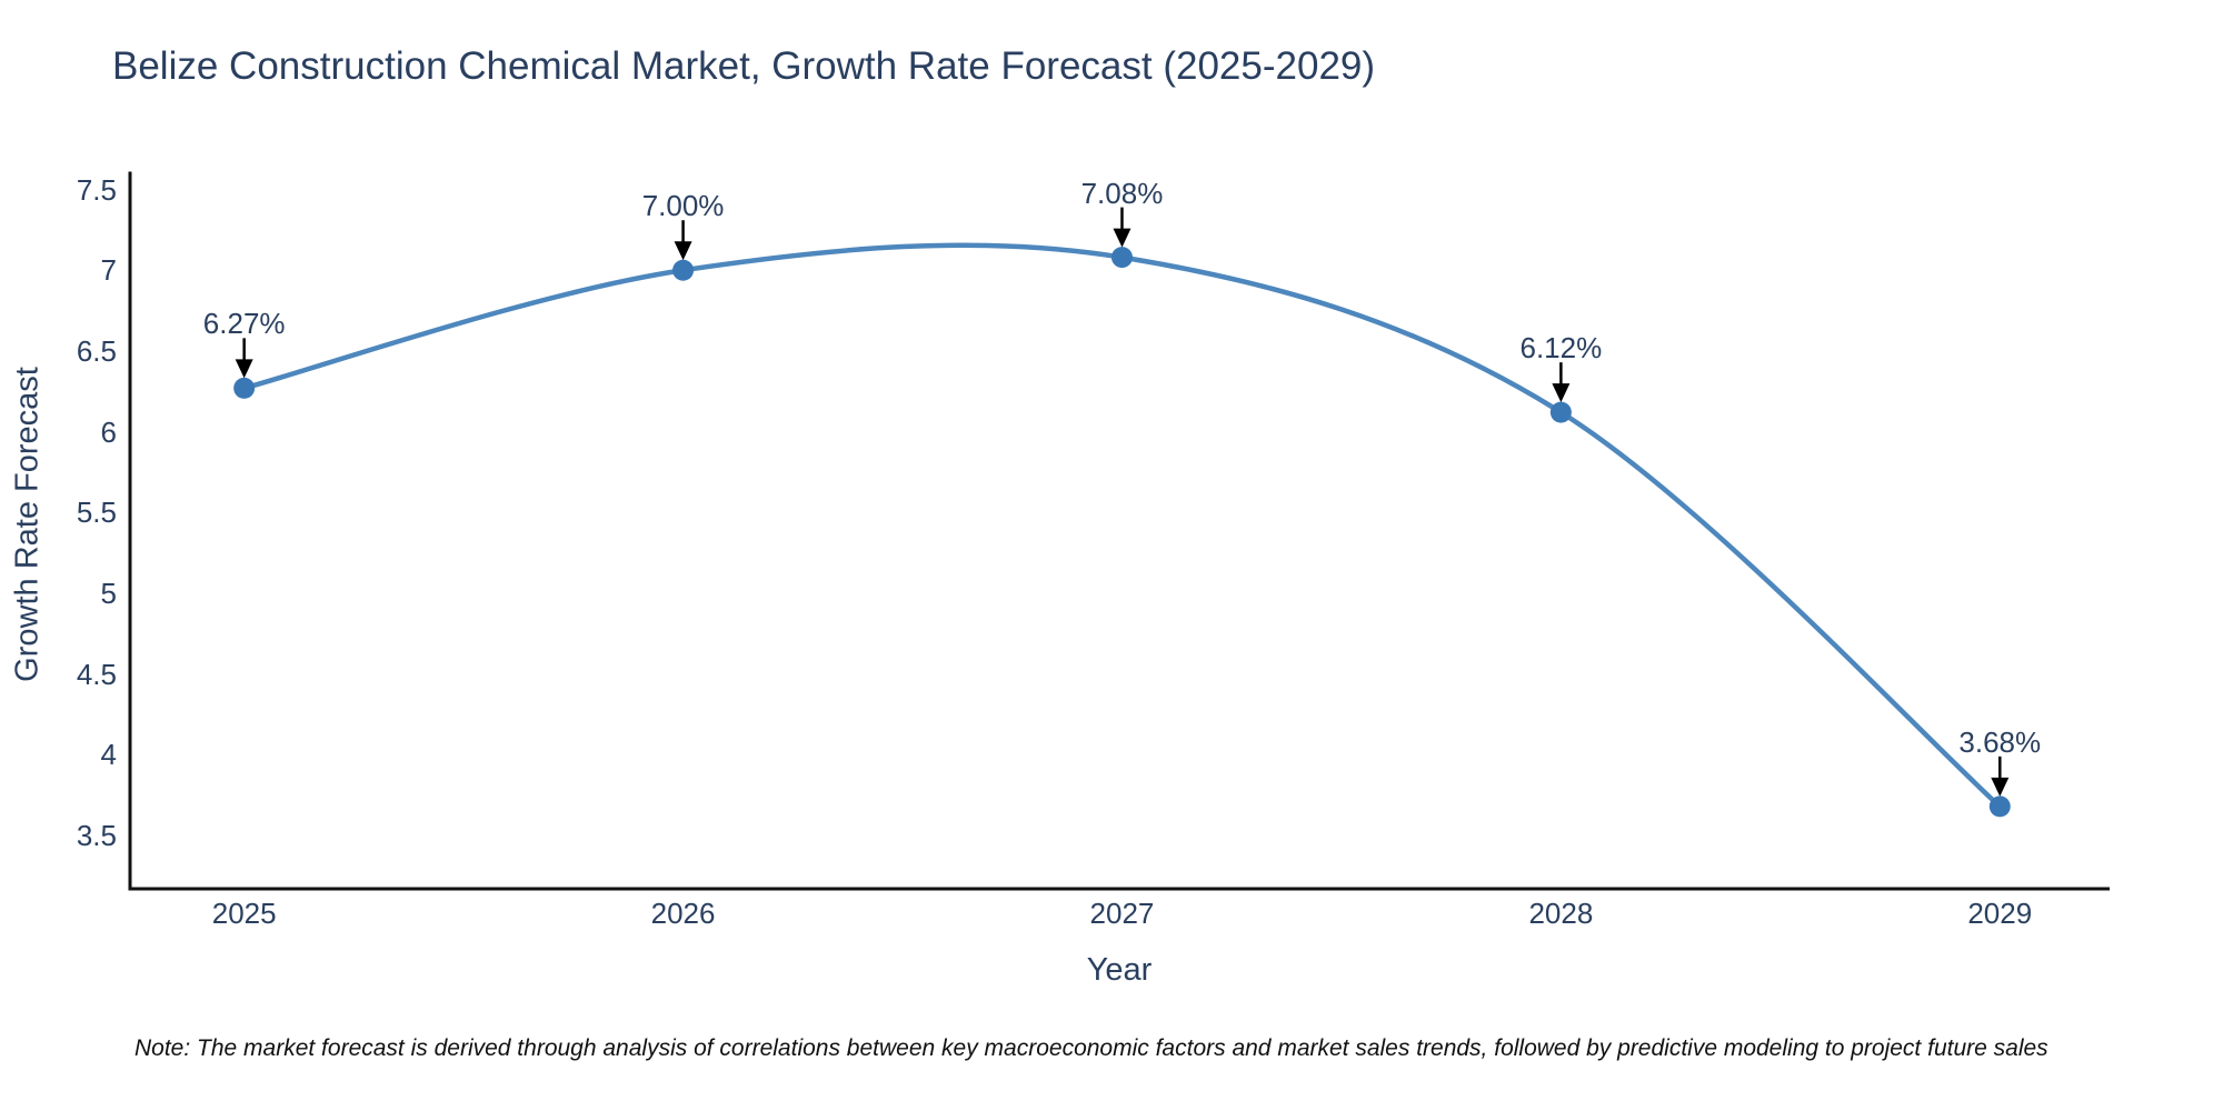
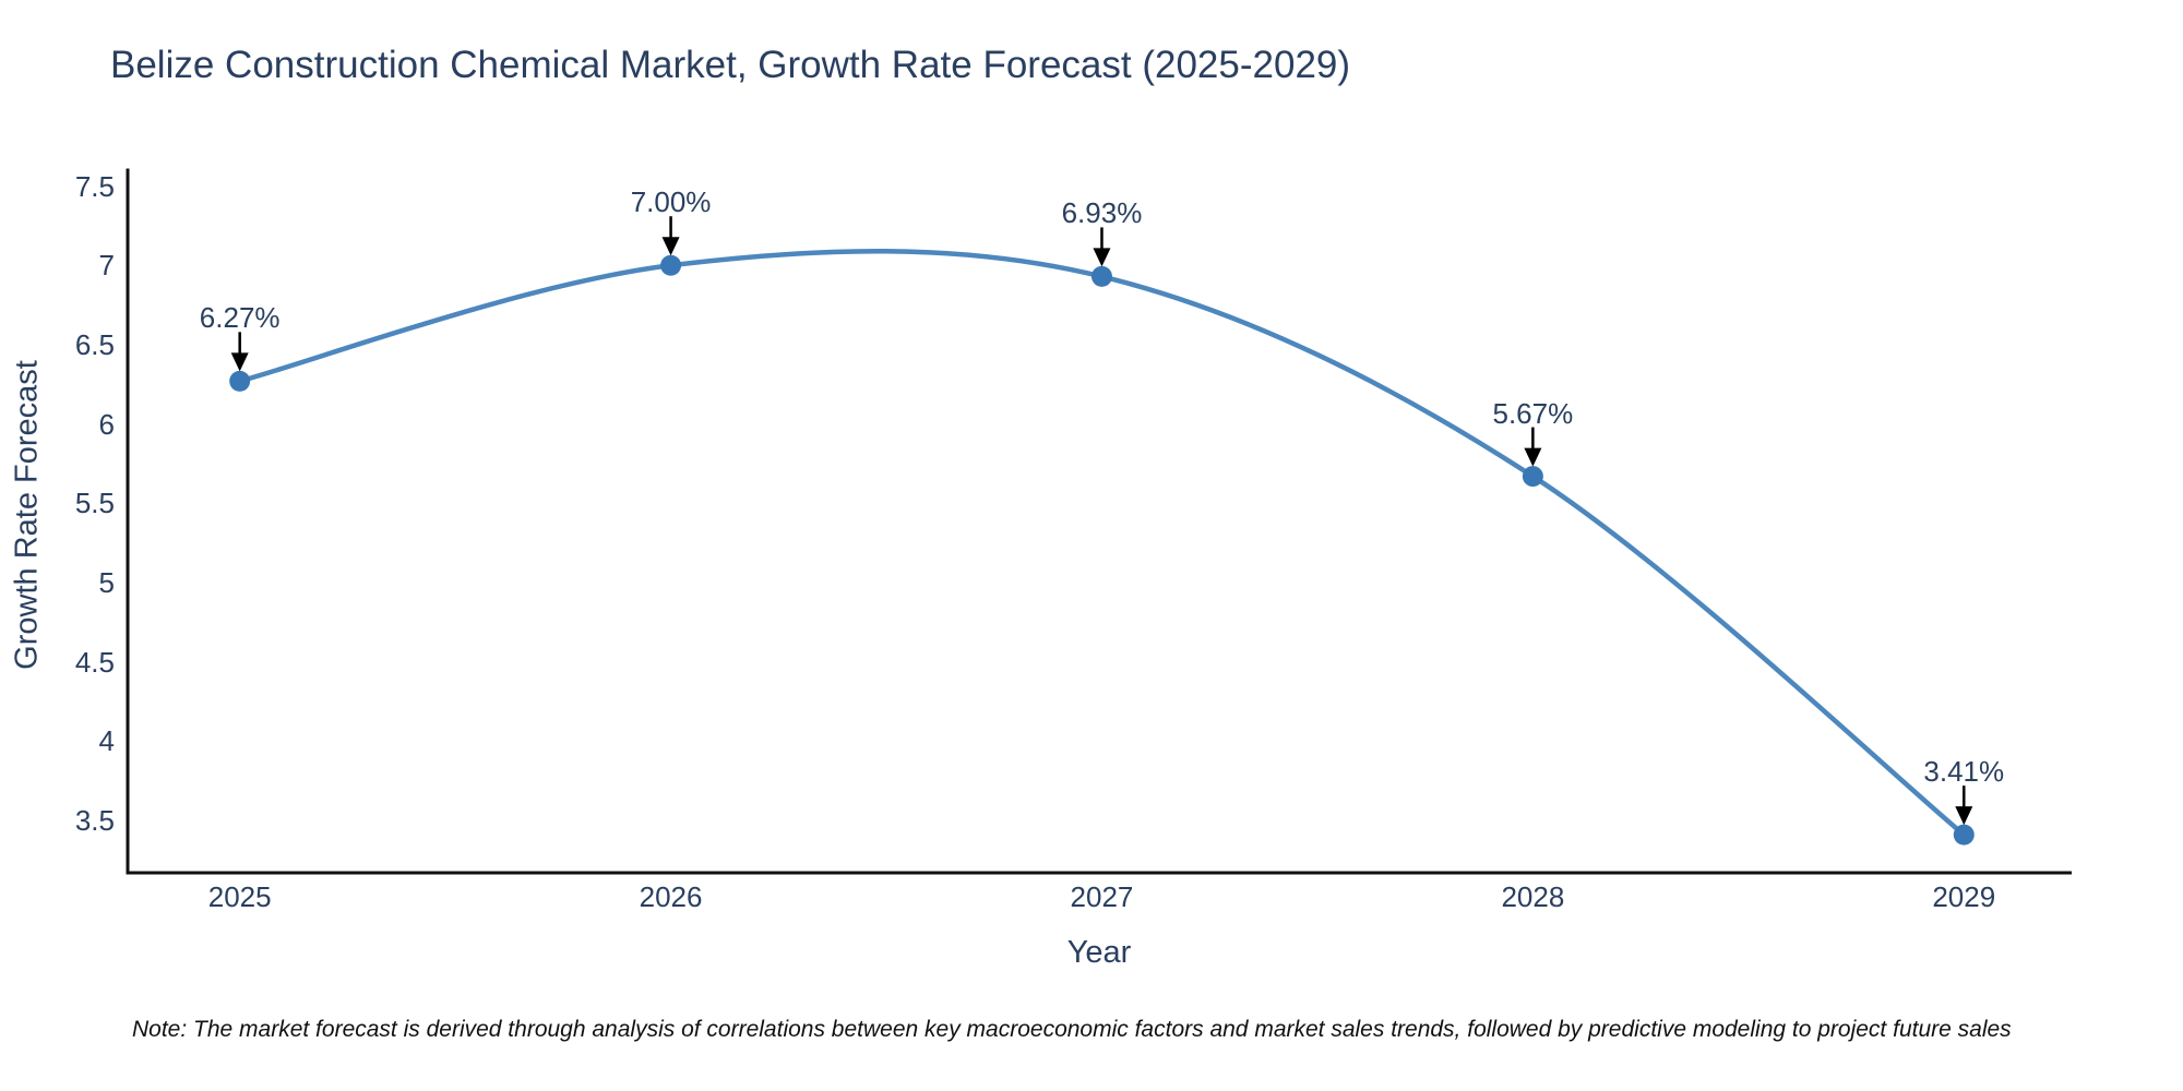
2027: 7.08% -> 6.93%
2028: 6.12% -> 5.67%
2029: 3.68% -> 3.41%
